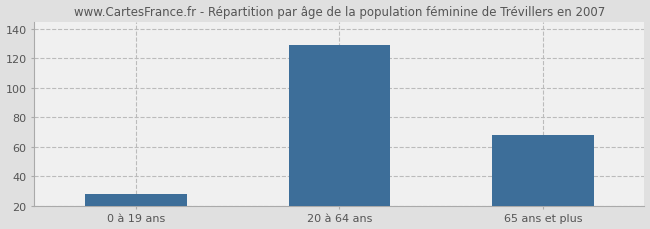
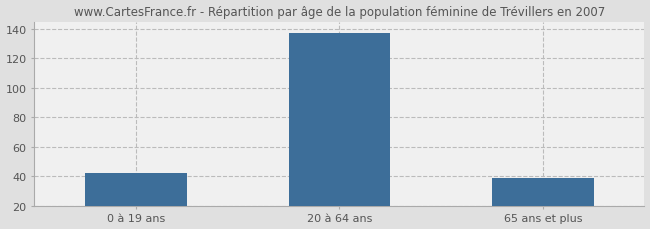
0 à 19 ans: 28 -> 42
20 à 64 ans: 129 -> 137
65 ans et plus: 68 -> 39
